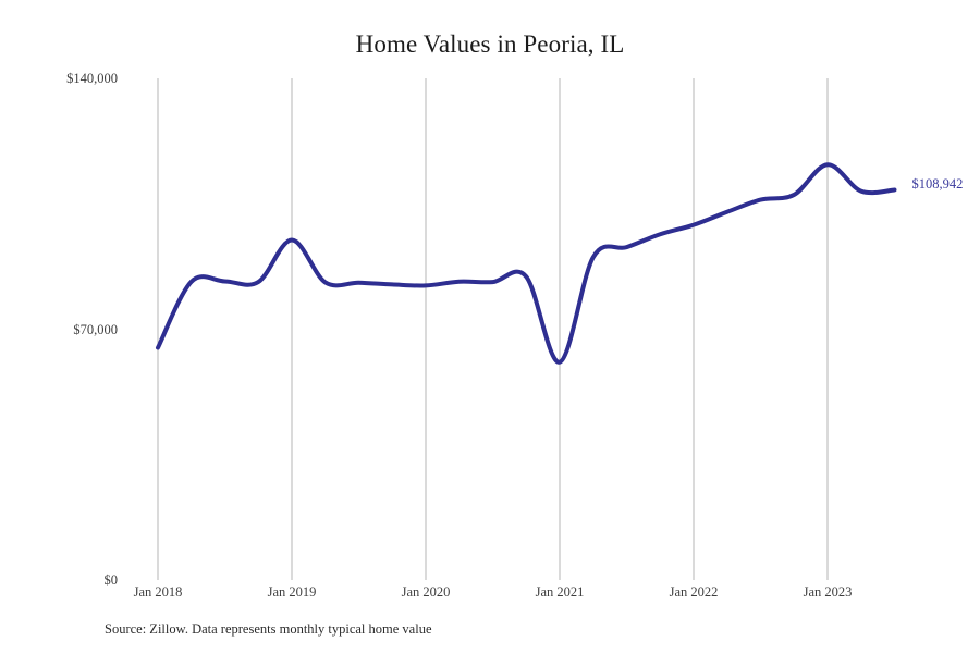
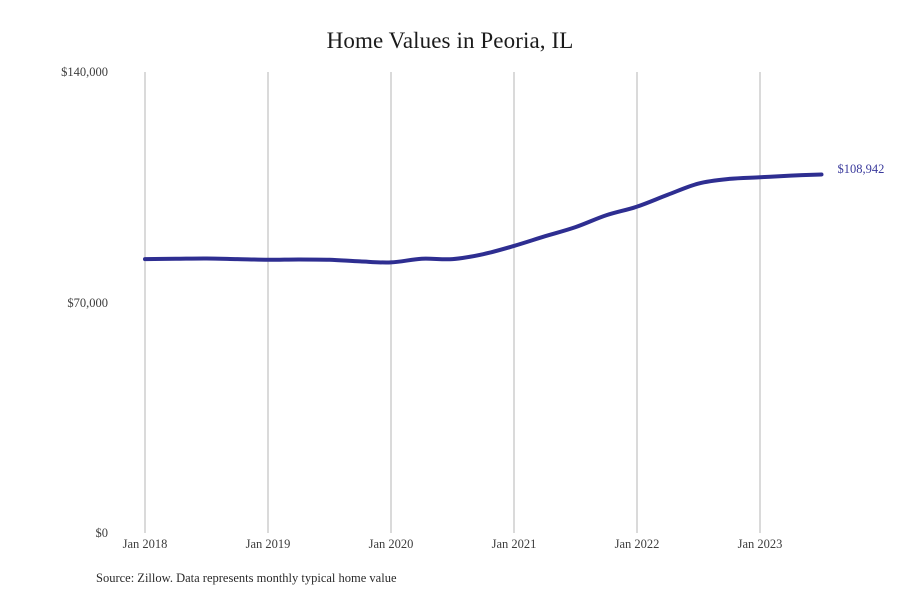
Jan 2018: $65000 -> $83000
Jan 2019: $95000 -> $83000
Jan 2021: $61000 -> $87000
Jan 2023: $116000 -> $108000
